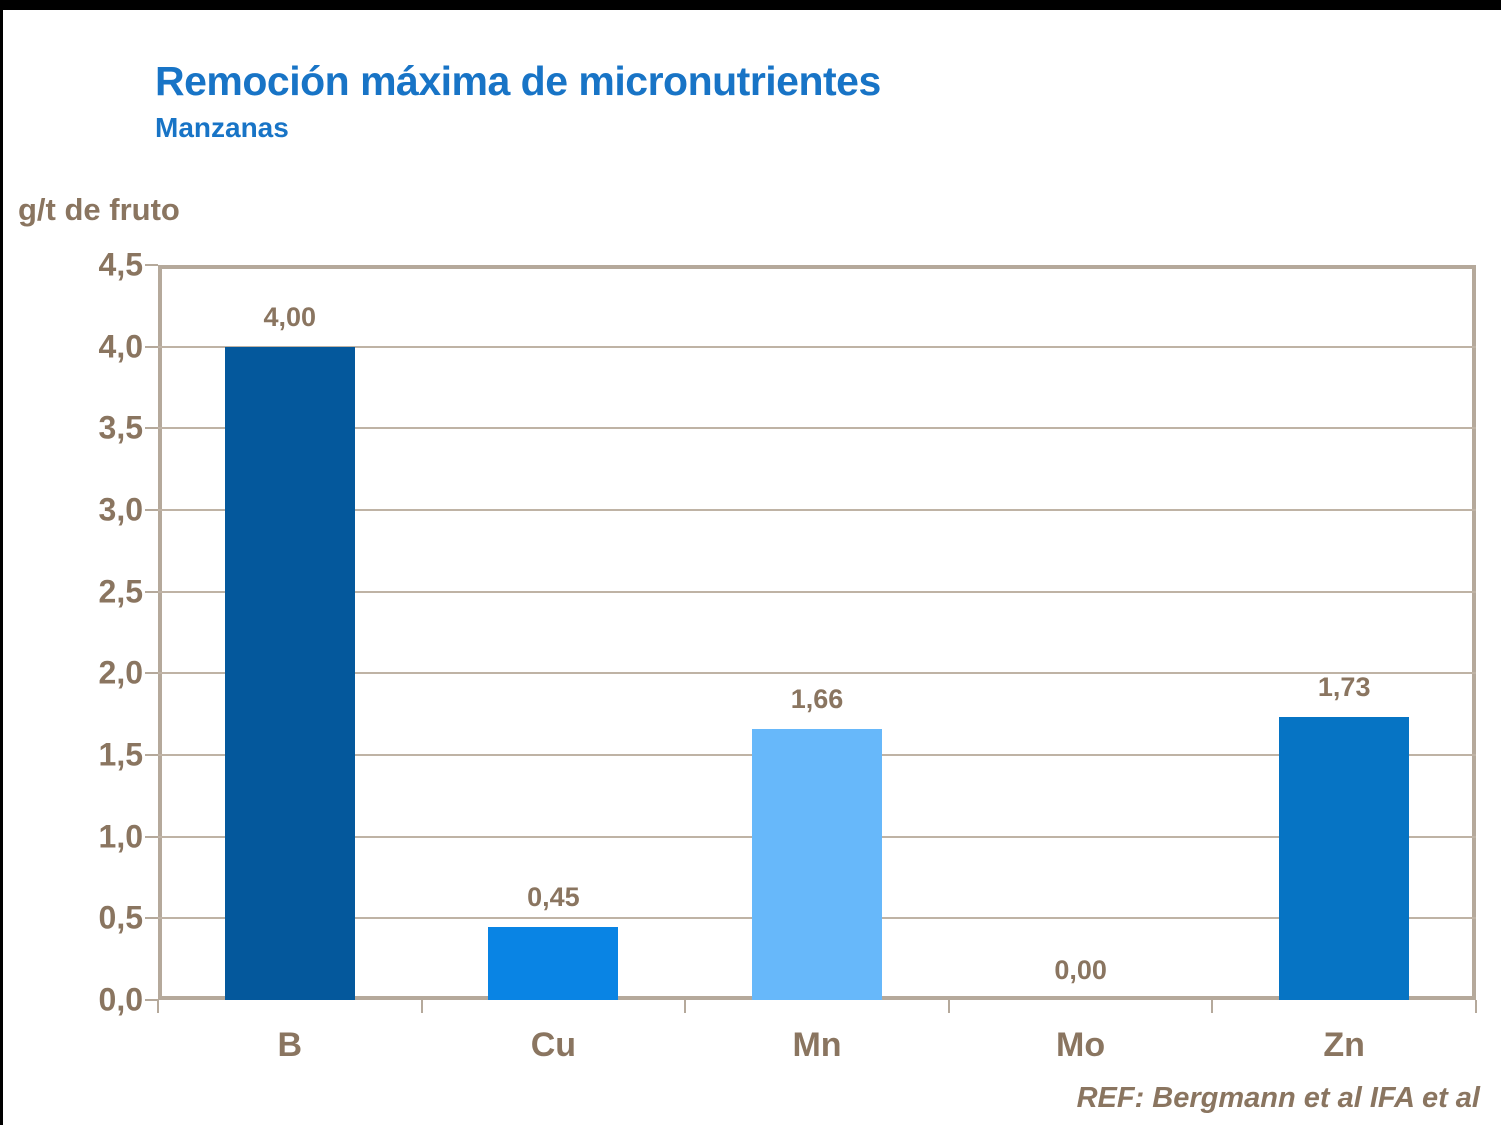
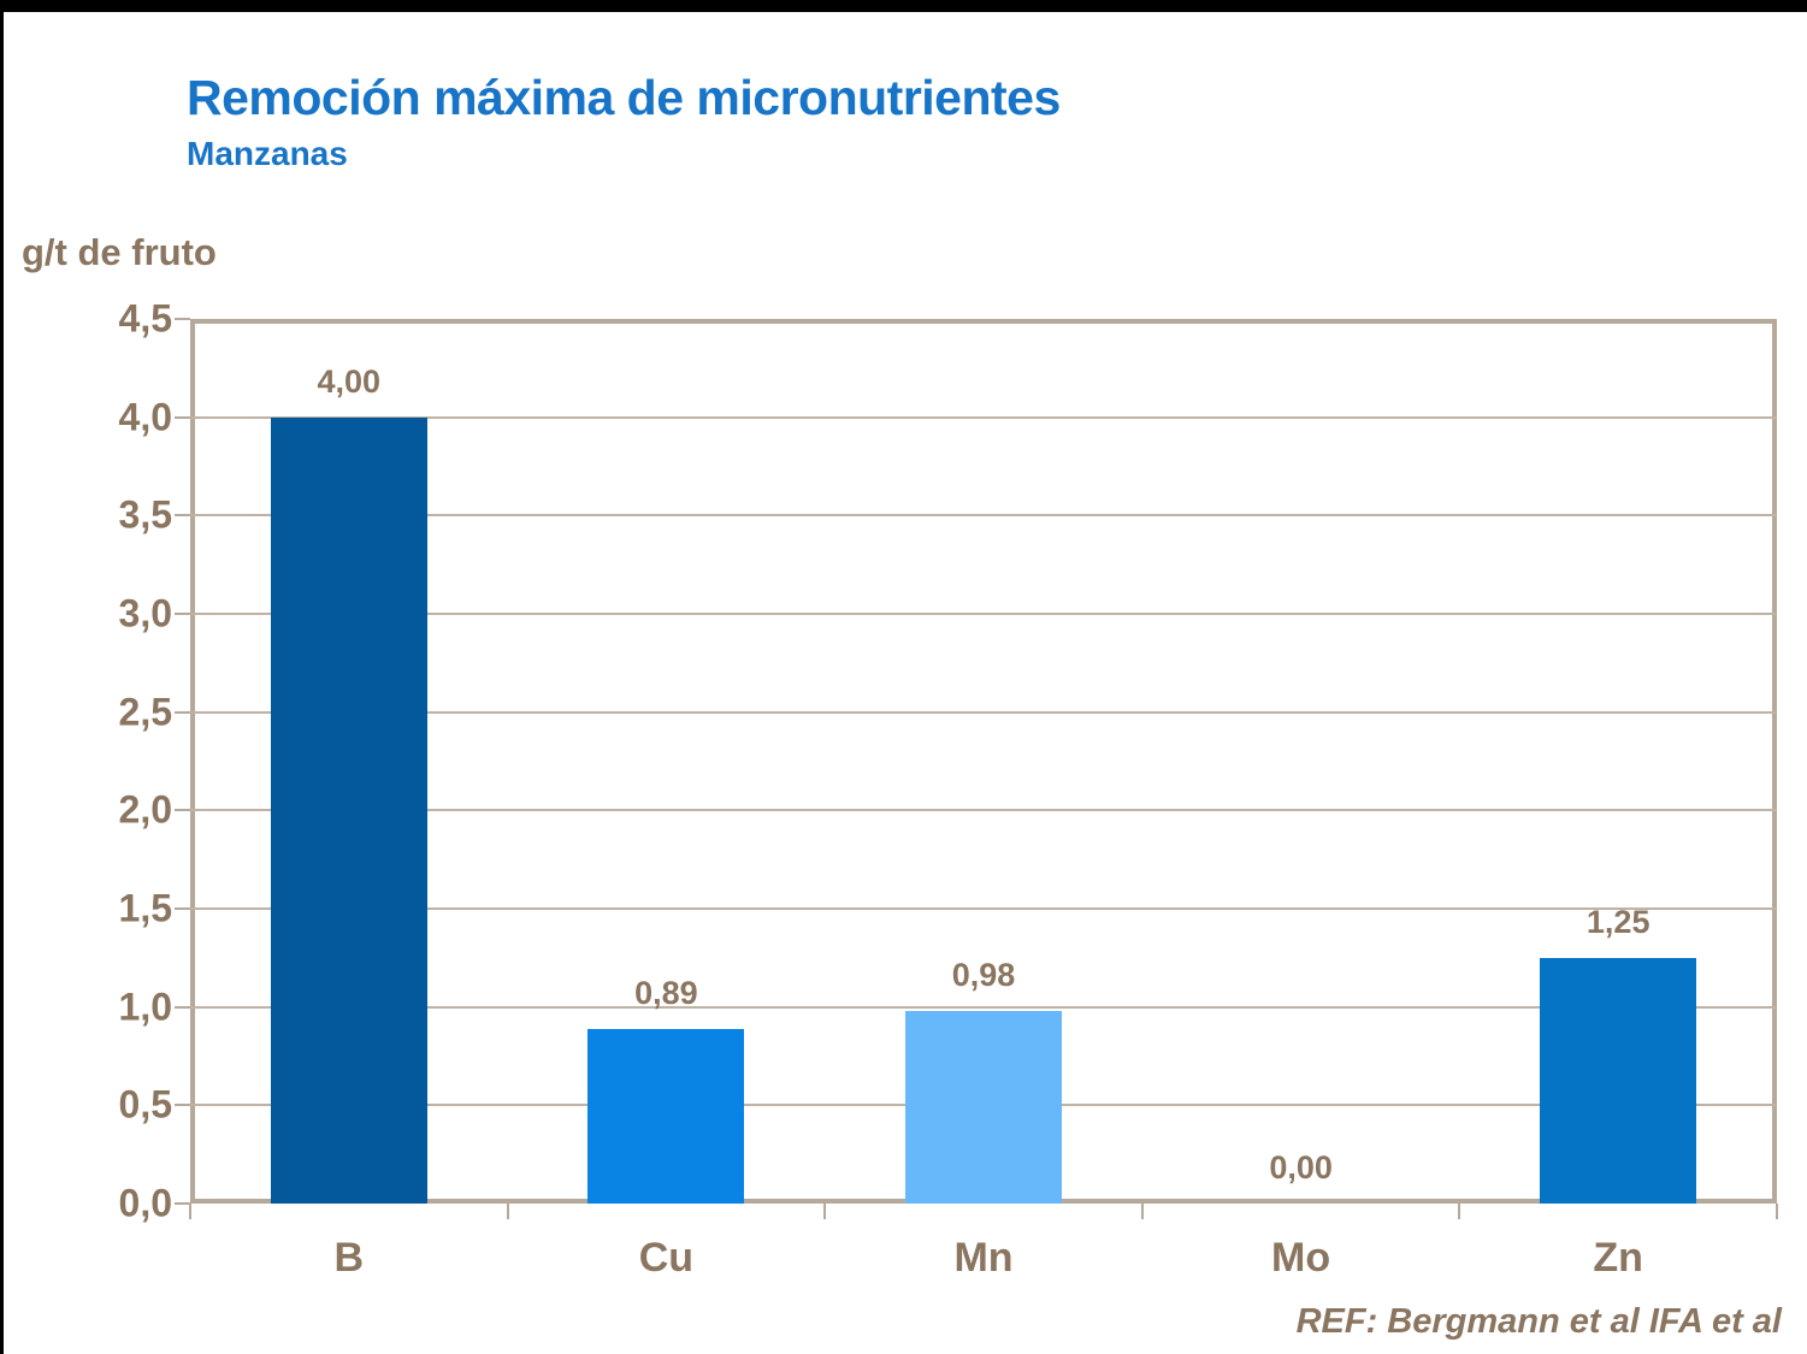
Cu: 0,45 -> 0,89
Mn: 1,66 -> 0,98
Zn: 1,73 -> 1,25
